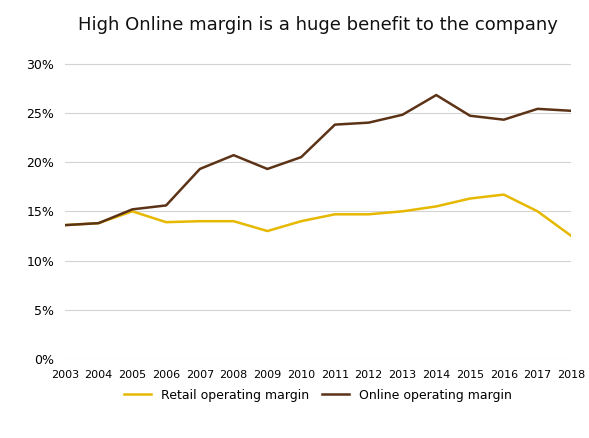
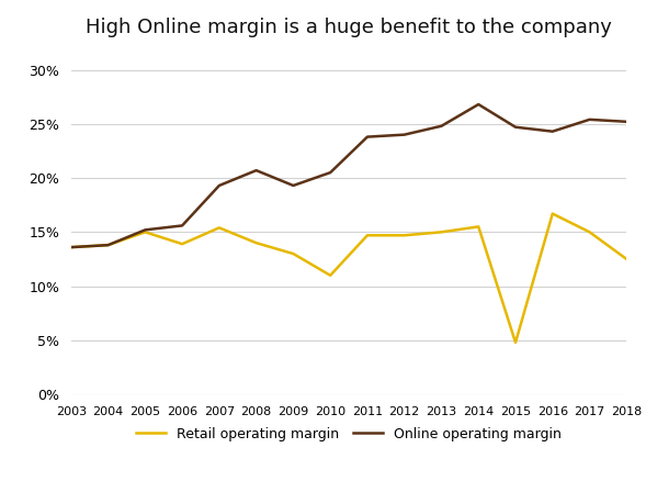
Retail operating margin/2007: 14.0% -> 15.4%
Retail operating margin/2010: 14.0% -> 11.0%
Retail operating margin/2015: 16.3% -> 4.8%
